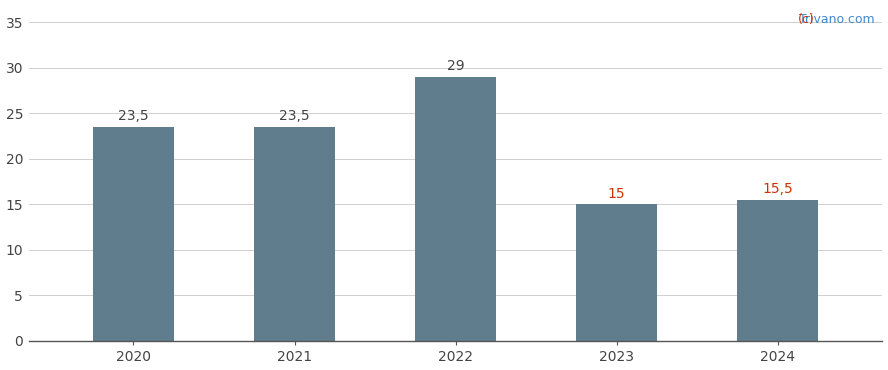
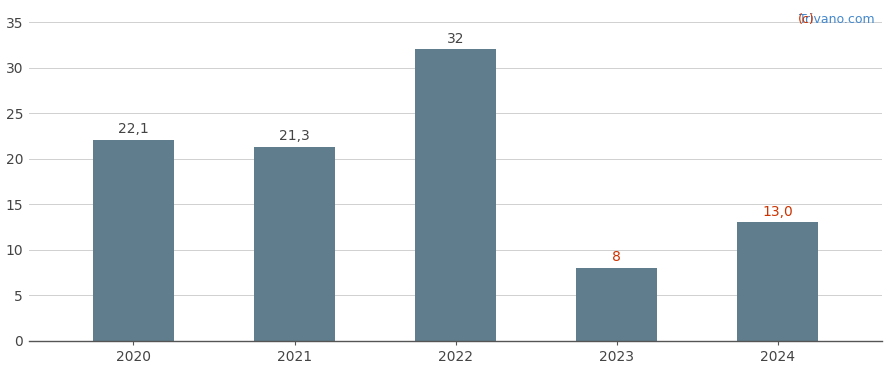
2020: 23,5 -> 22,1
2021: 23,5 -> 21,3
2022: 29 -> 32
2023: 15 -> 8
2024: 15,5 -> 13,0
